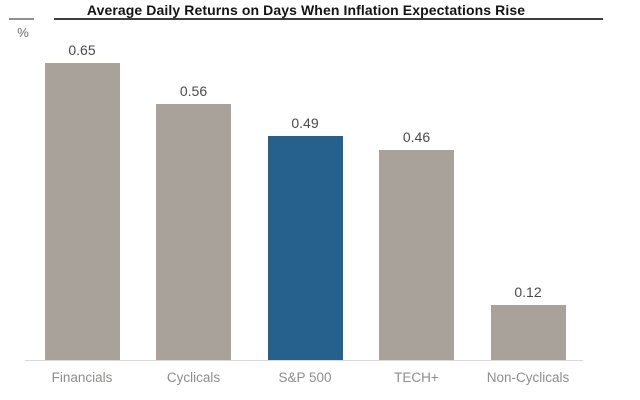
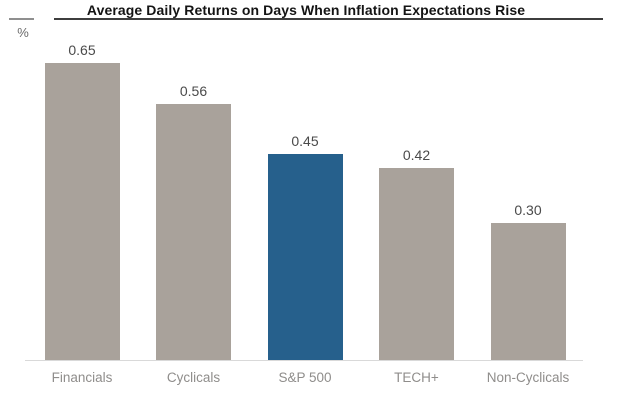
S&P 500: 0.49 -> 0.45
TECH+: 0.46 -> 0.42
Non-Cyclicals: 0.12 -> 0.30
